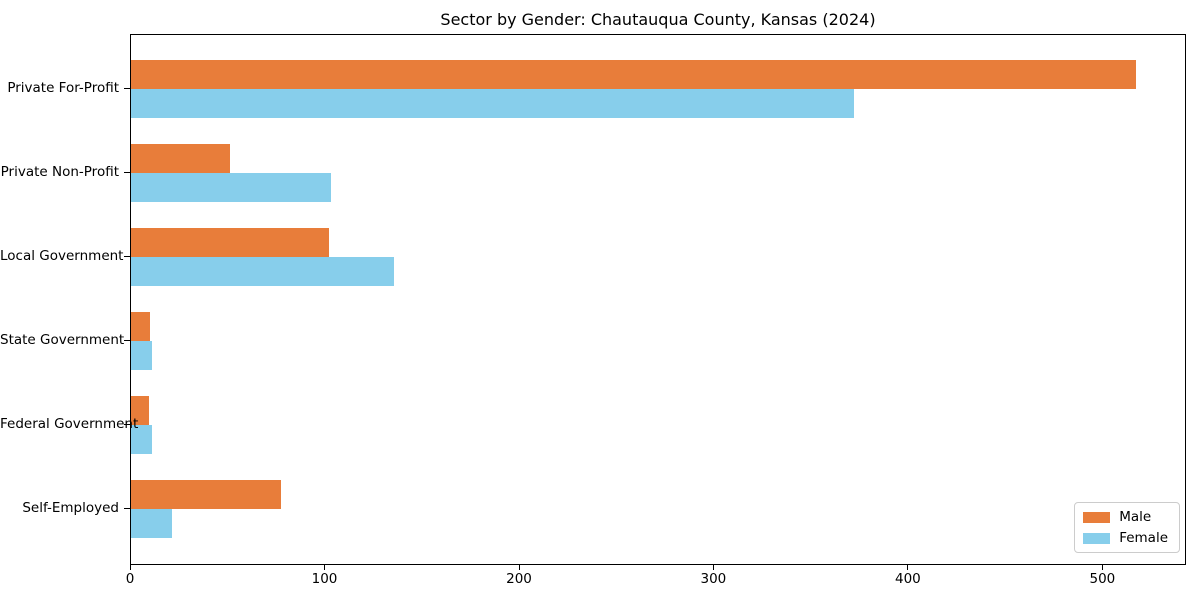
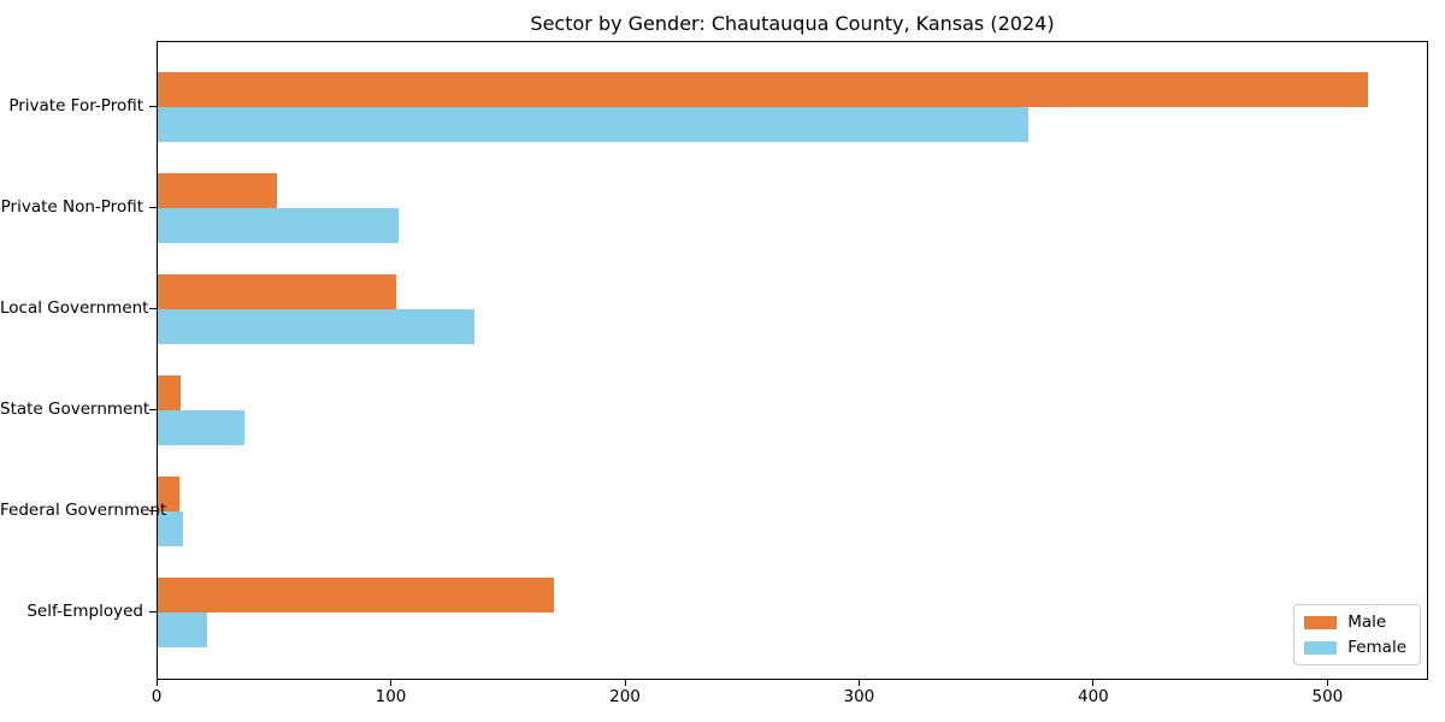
Female/State Government: 11 -> 37
Male/Self-Employed: 77 -> 169
